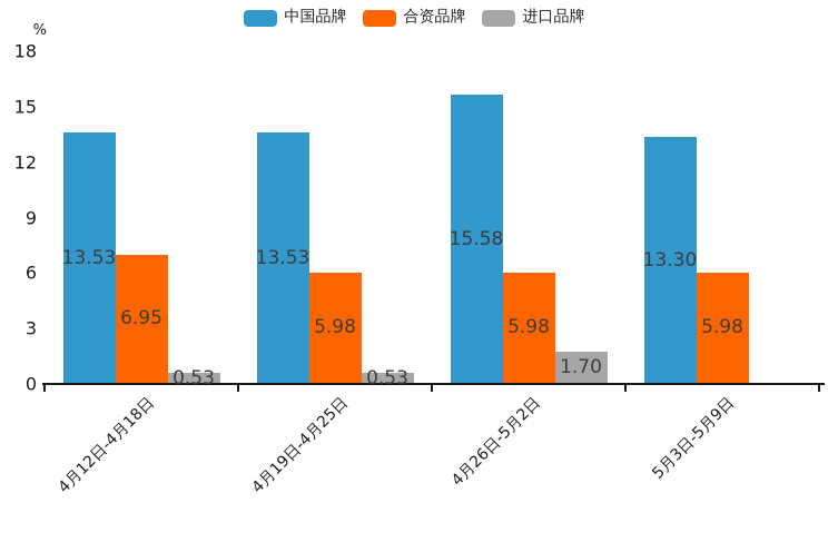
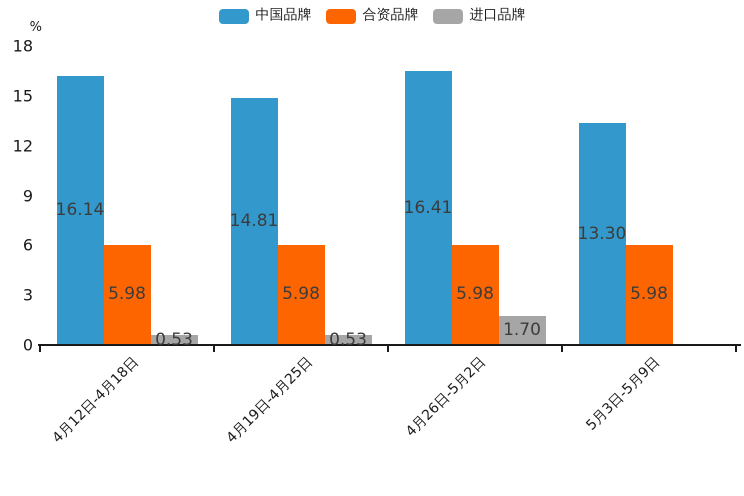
中国品牌/4月12日-4月18日: 13.53 -> 16.14
合资品牌/4月12日-4月18日: 6.95 -> 5.98
中国品牌/4月19日-4月25日: 13.53 -> 14.81
中国品牌/4月26日-5月2日: 15.58 -> 16.41
